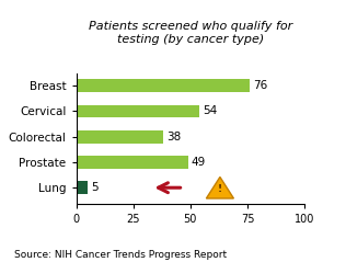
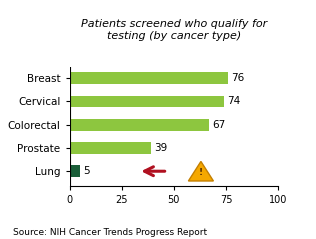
Cervical: 54 -> 74
Colorectal: 38 -> 67
Prostate: 49 -> 39
